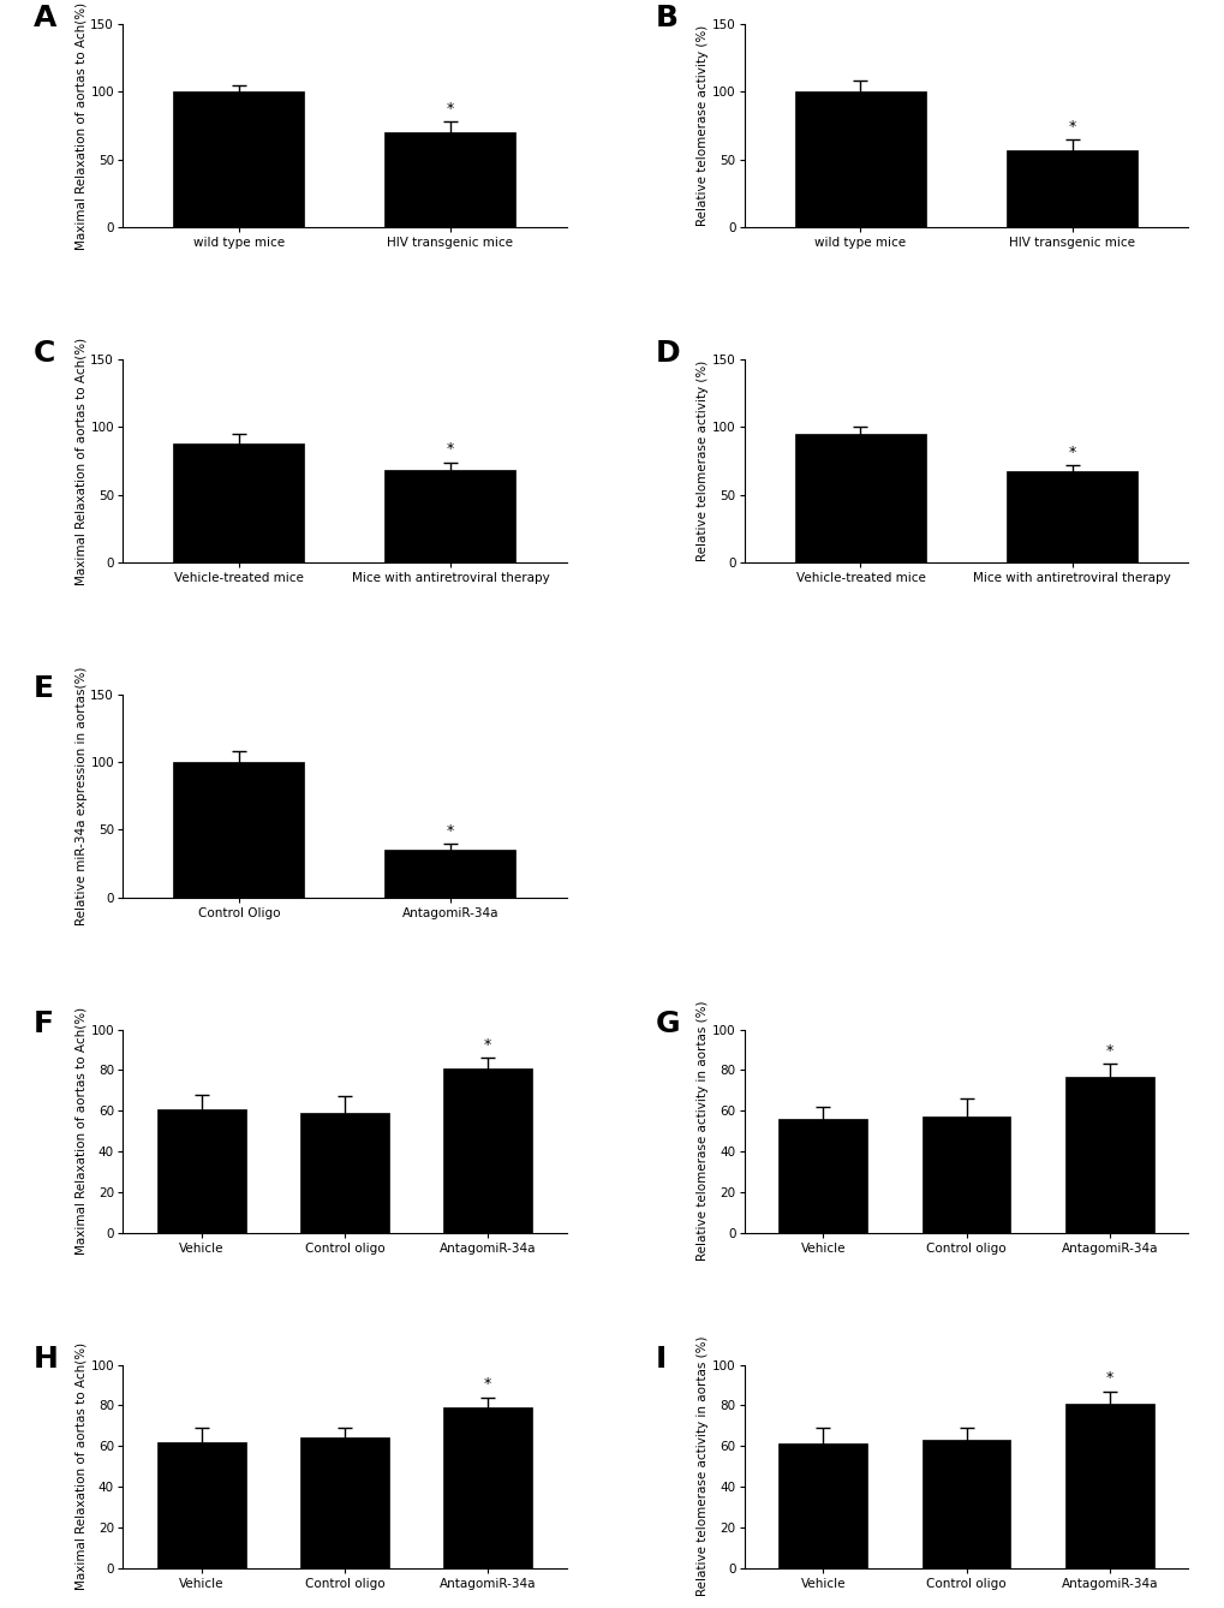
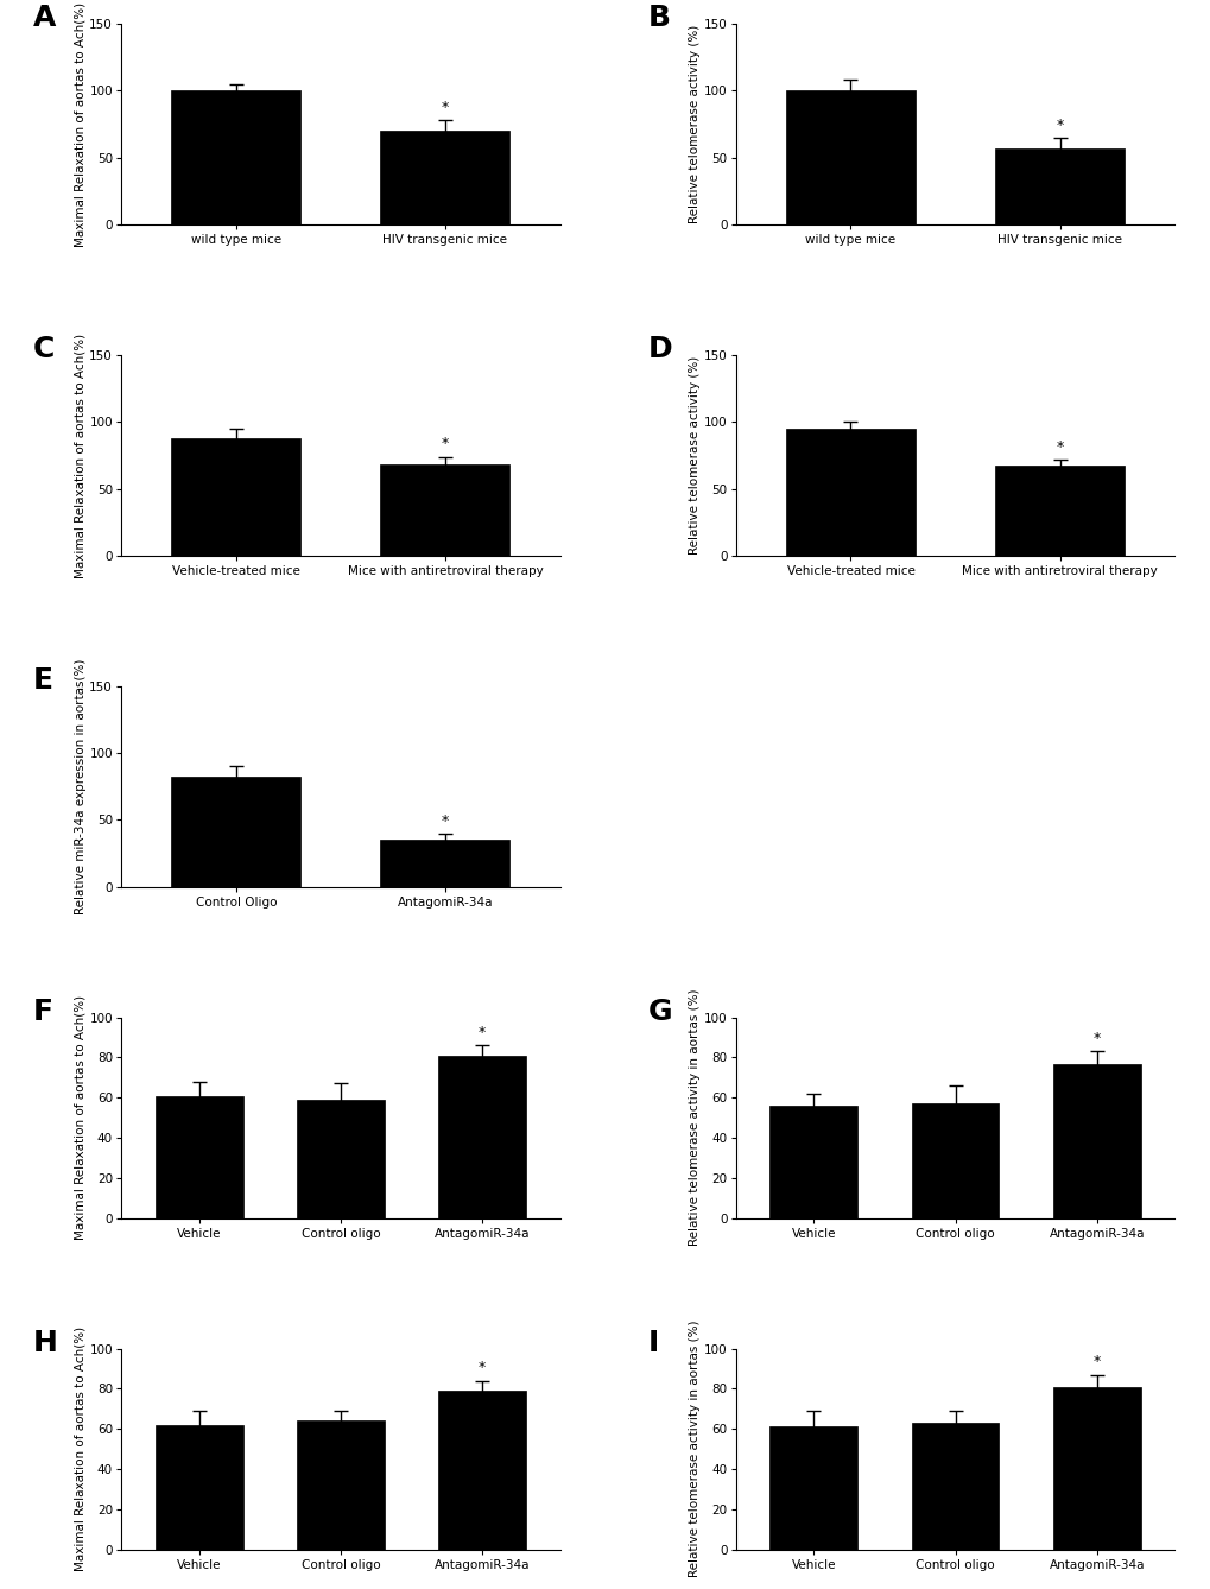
Control Oligo: 100 -> 82
